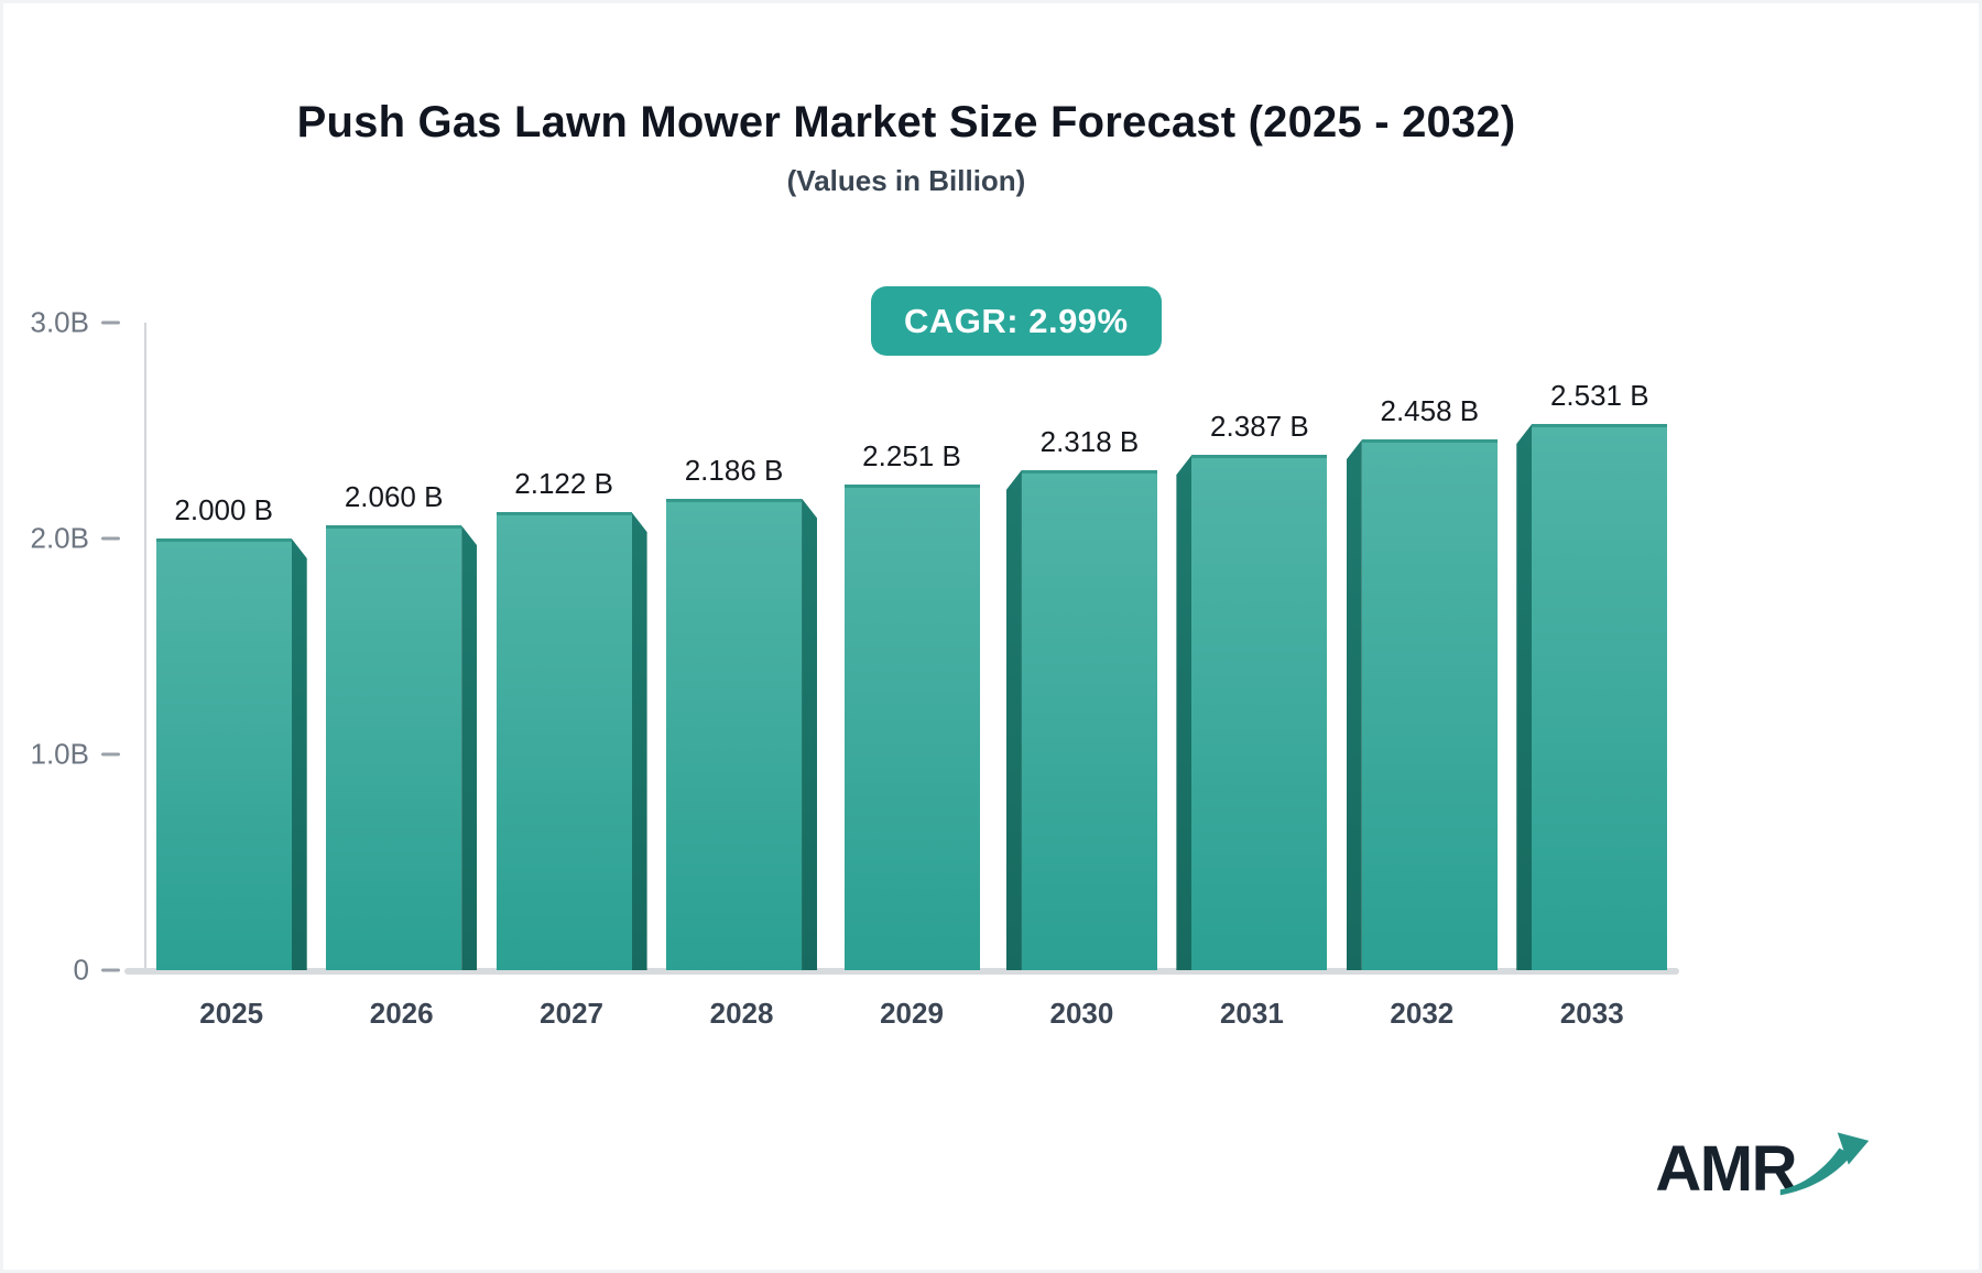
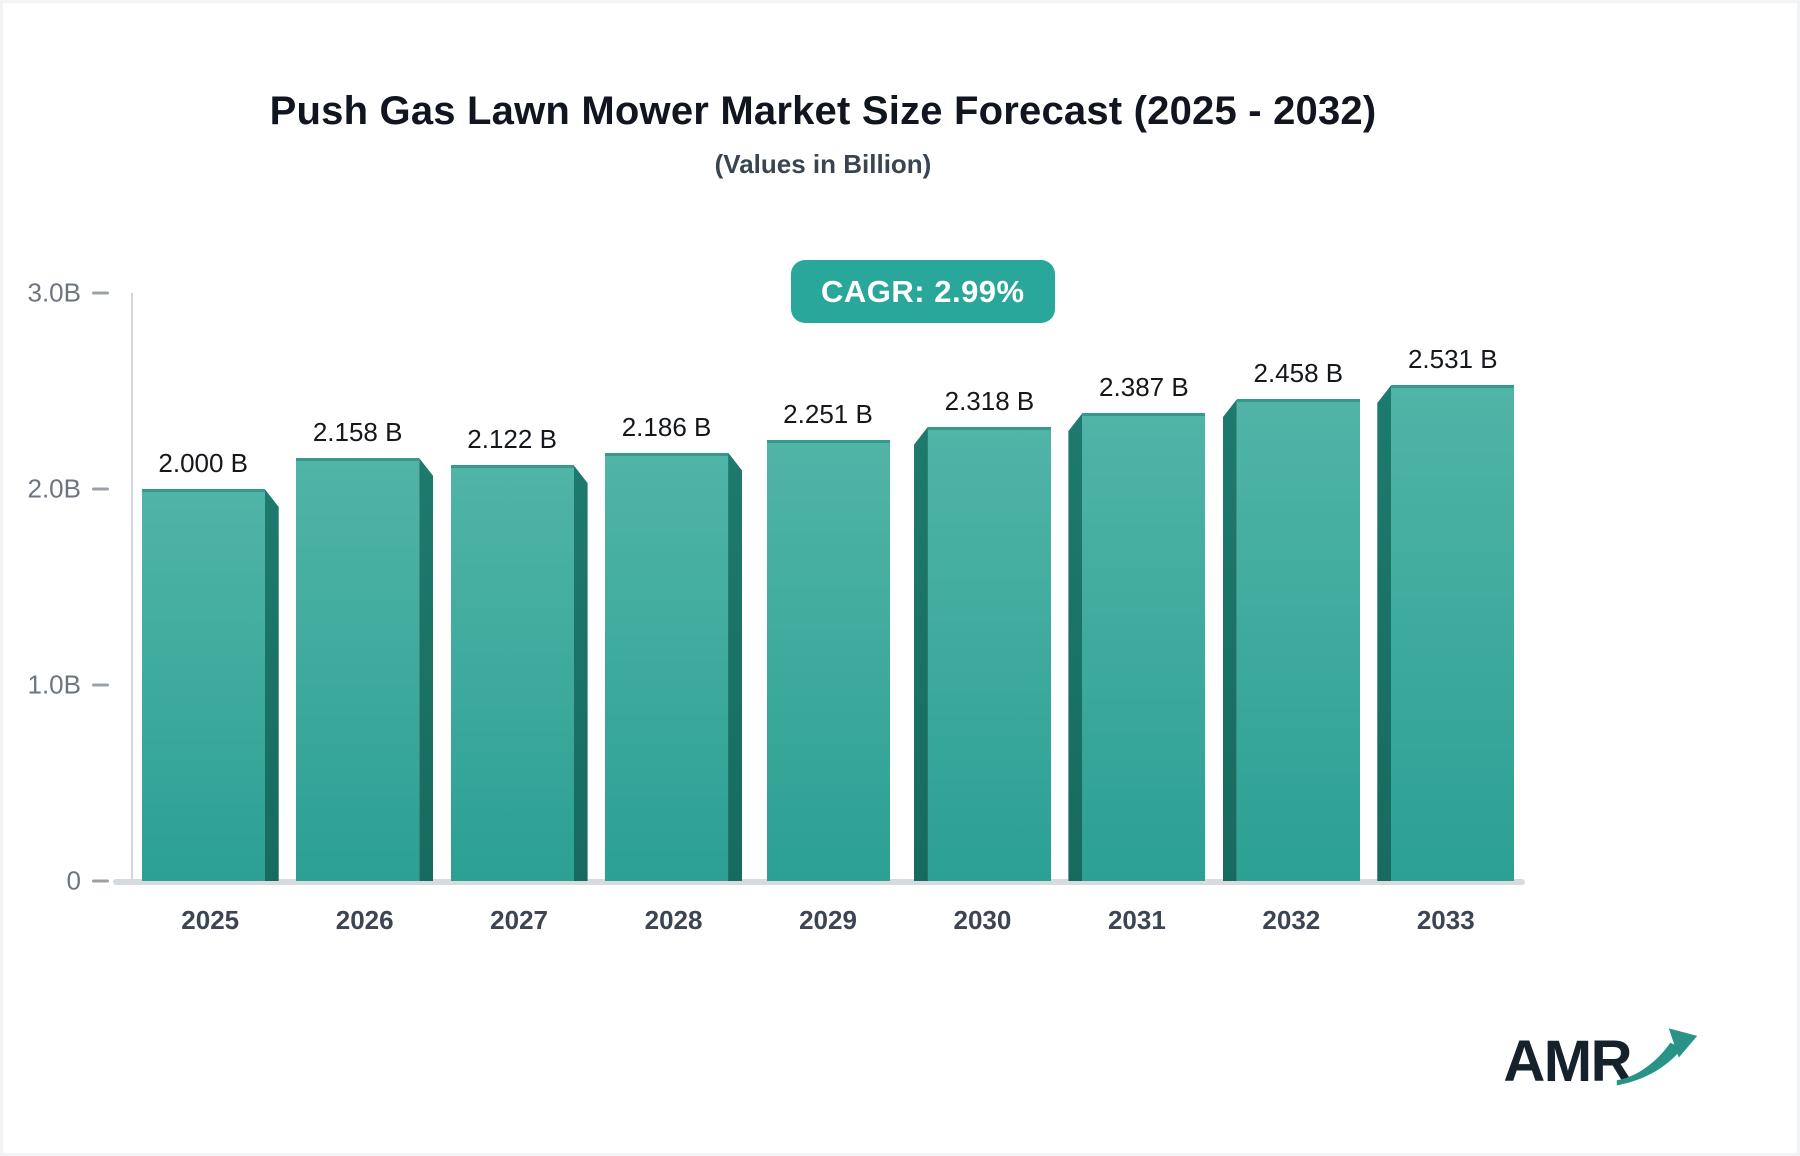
2026: 2.060 -> 2.158
